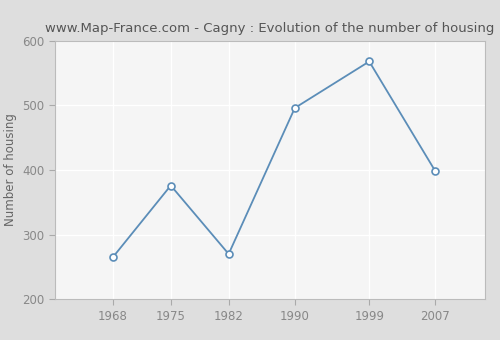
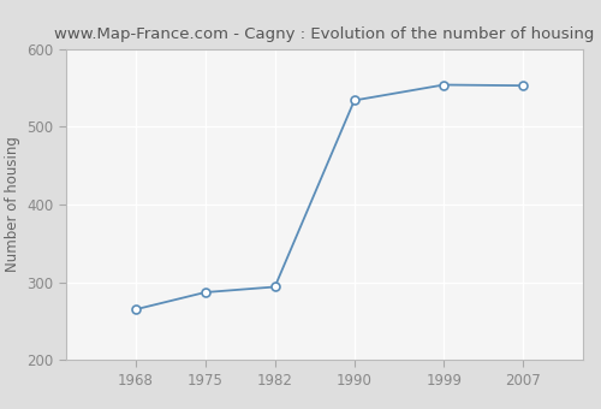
1975: 376 -> 287
1982: 270 -> 294
1990: 496 -> 534
1999: 568 -> 554
2007: 398 -> 553
